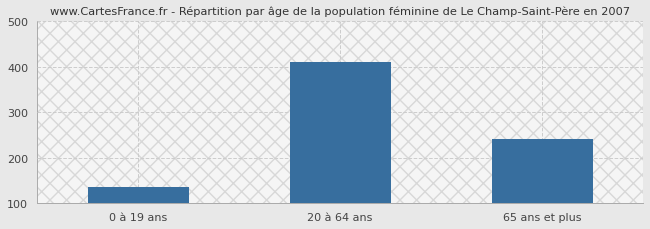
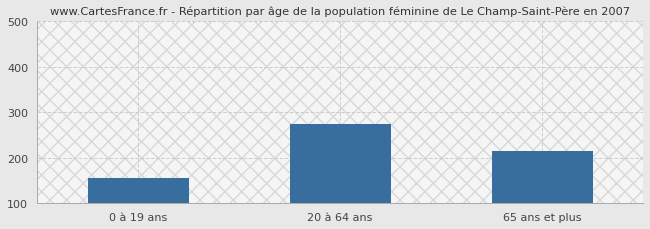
0 à 19 ans: 135 -> 155
20 à 64 ans: 410 -> 275
65 ans et plus: 240 -> 215
